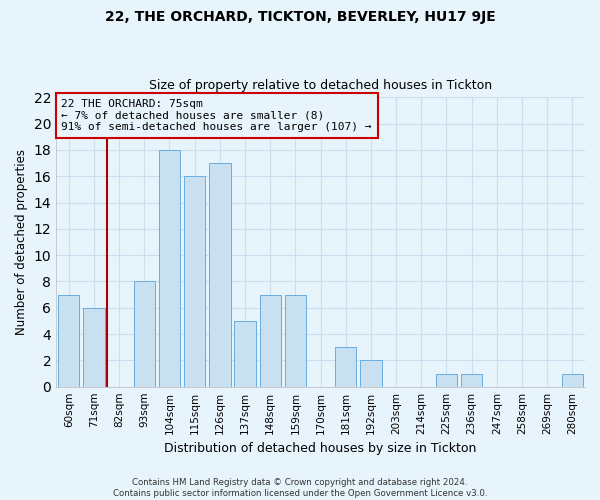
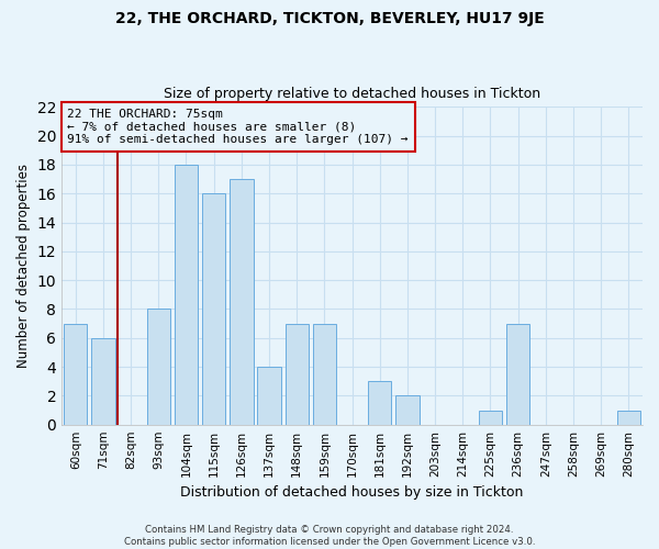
137sqm: 5 -> 4
236sqm: 1 -> 7
